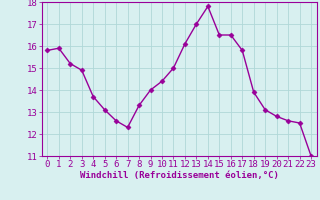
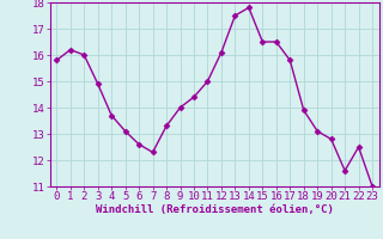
1: 15.9 -> 16.2
2: 15.2 -> 16.0
13: 17.0 -> 17.5
21: 12.6 -> 11.6
